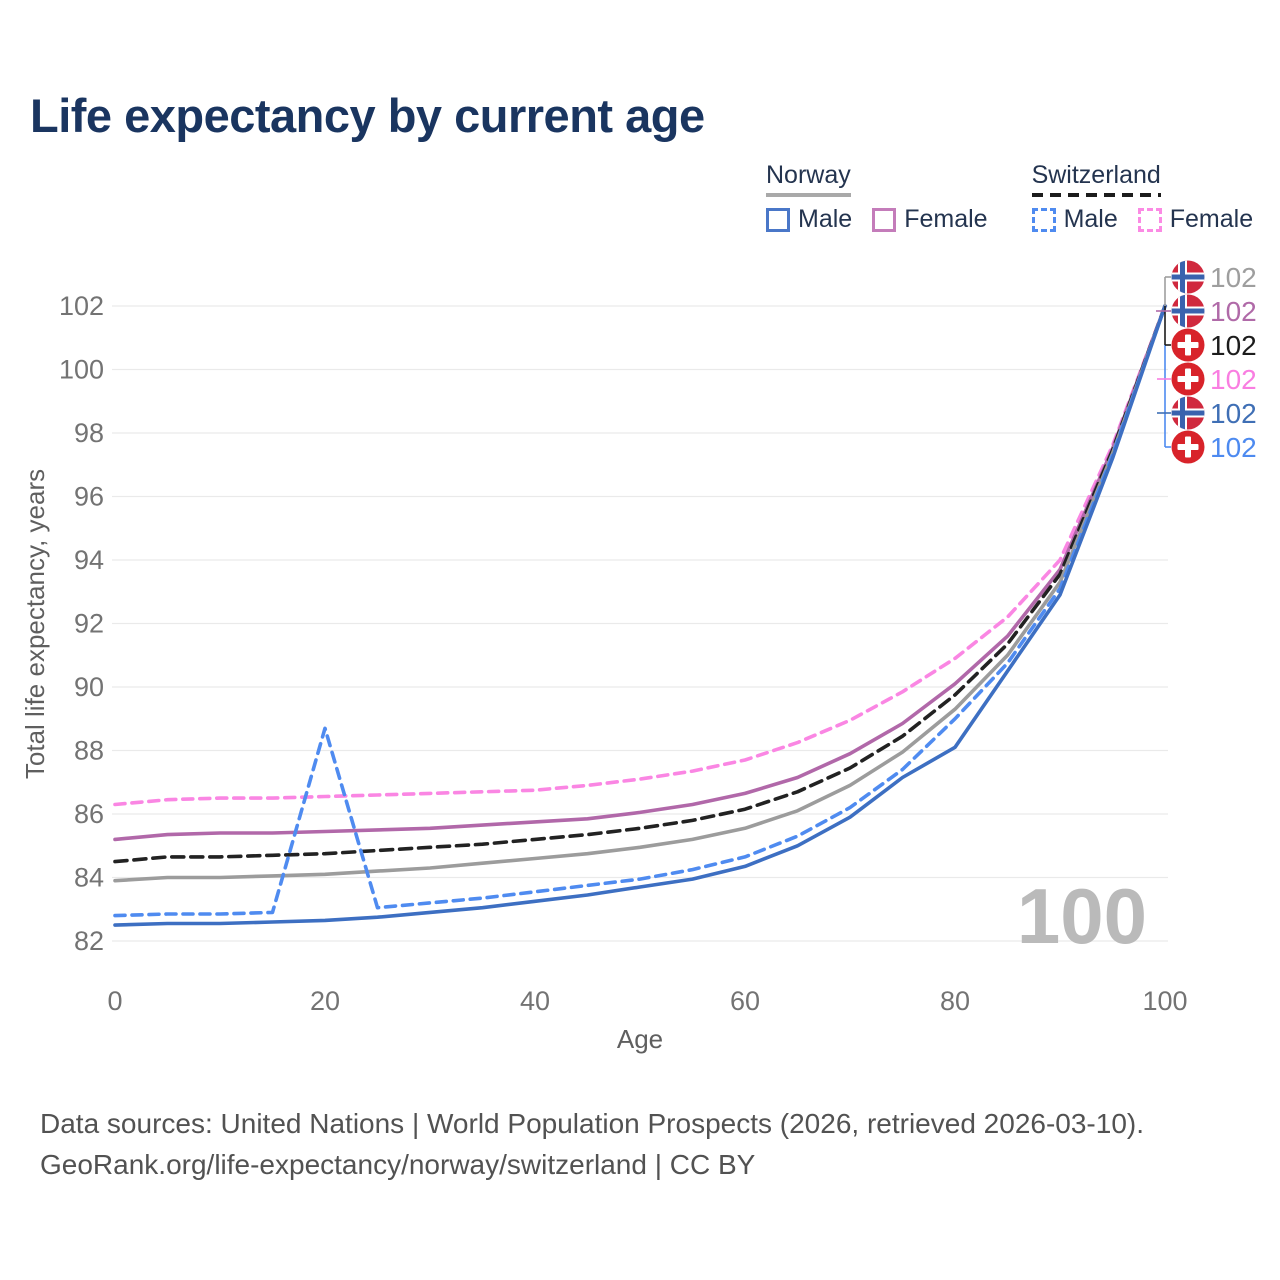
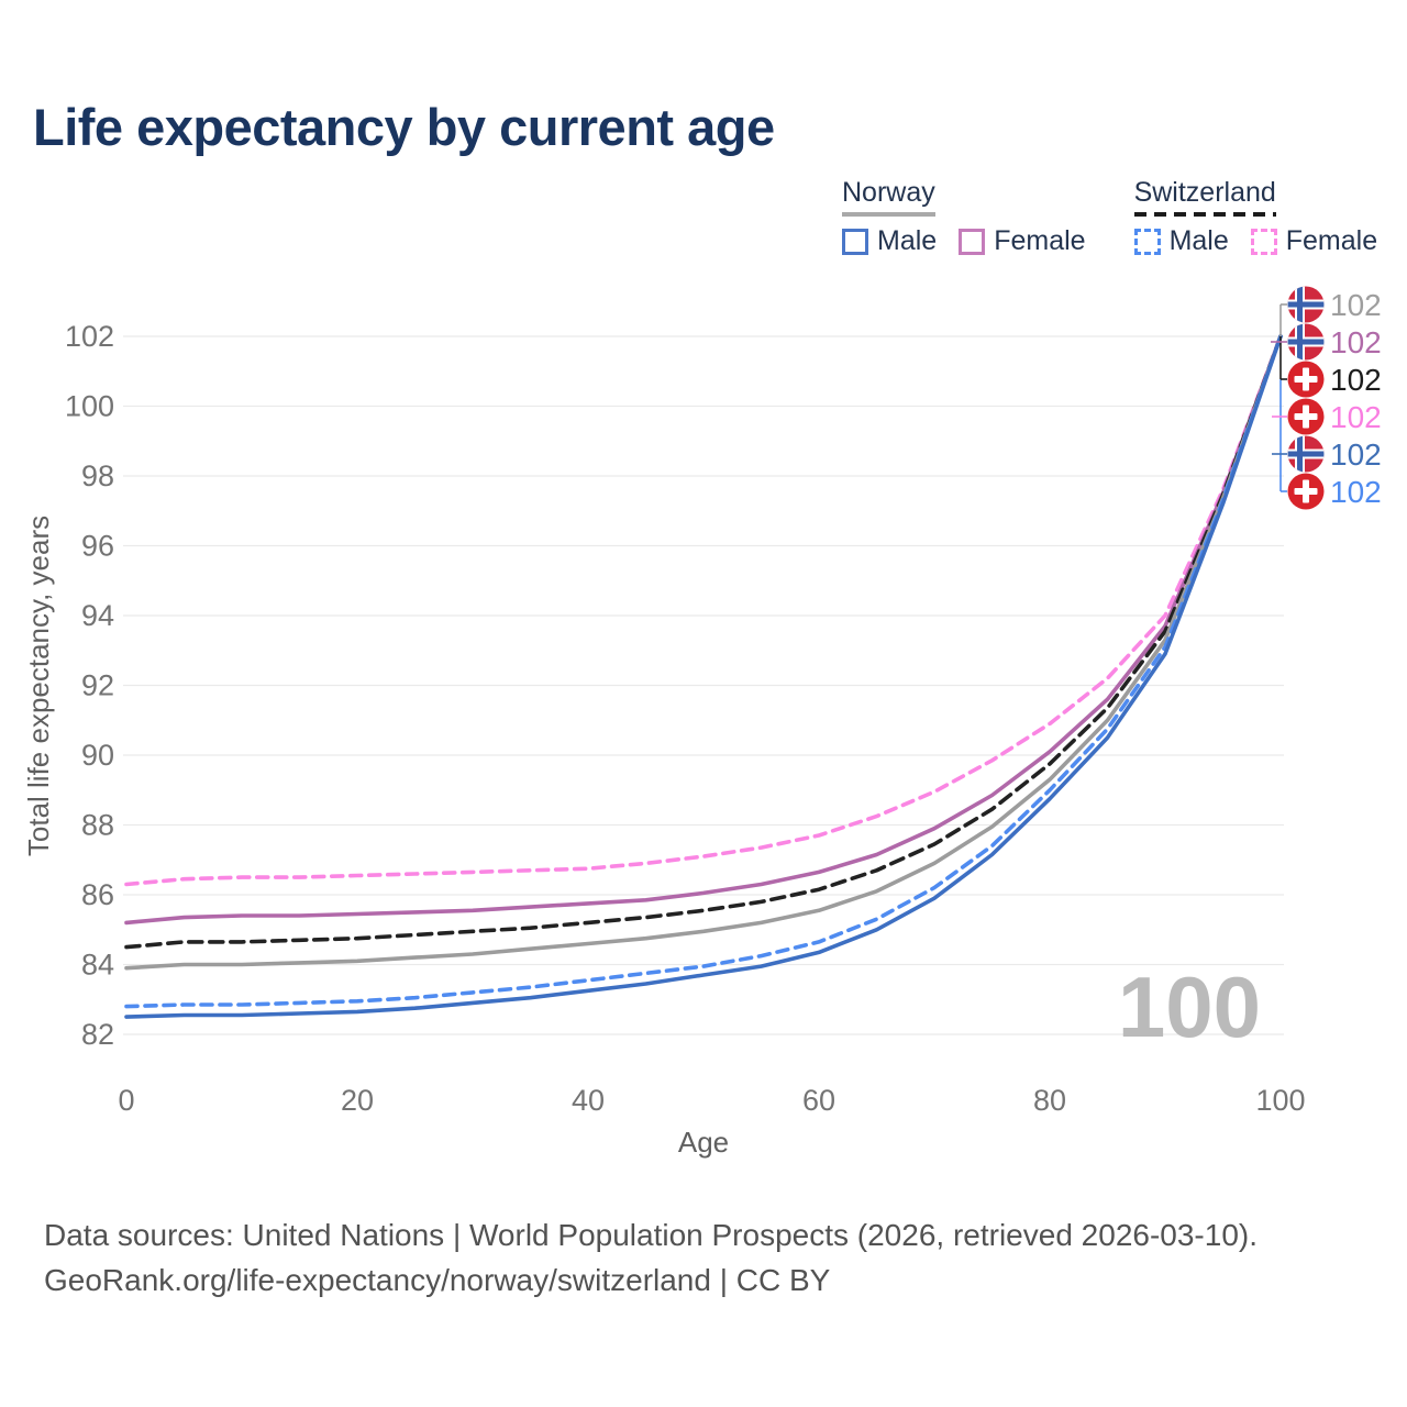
Switzerland Male/20: 88.7 -> 83.0
Norway Male/80: 88.1 -> 88.8
